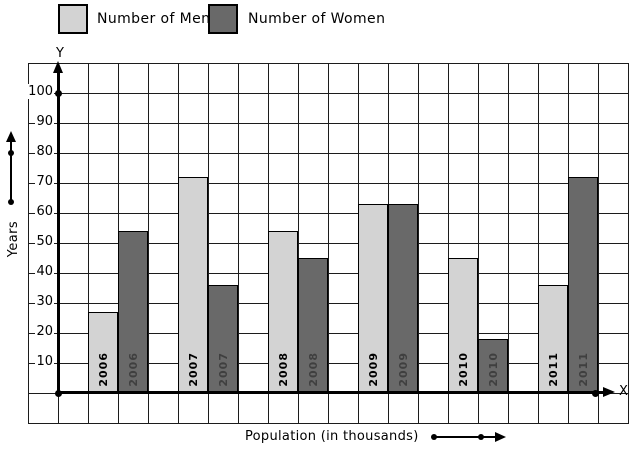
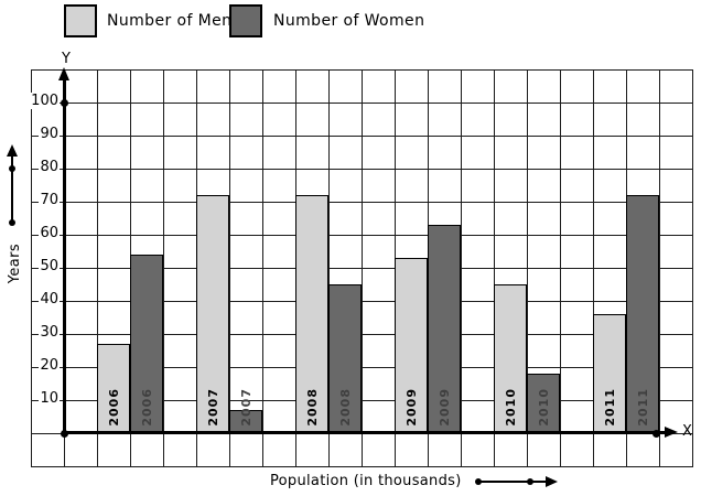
Number of Women/2007: 36 -> 7
Number of Men/2008: 54 -> 72
Number of Men/2009: 63 -> 53
